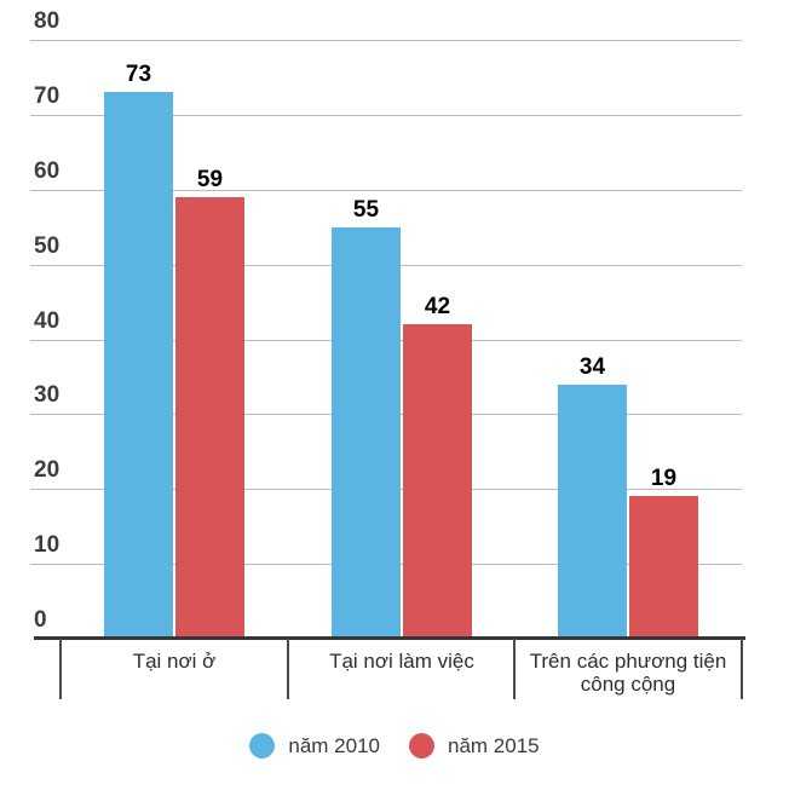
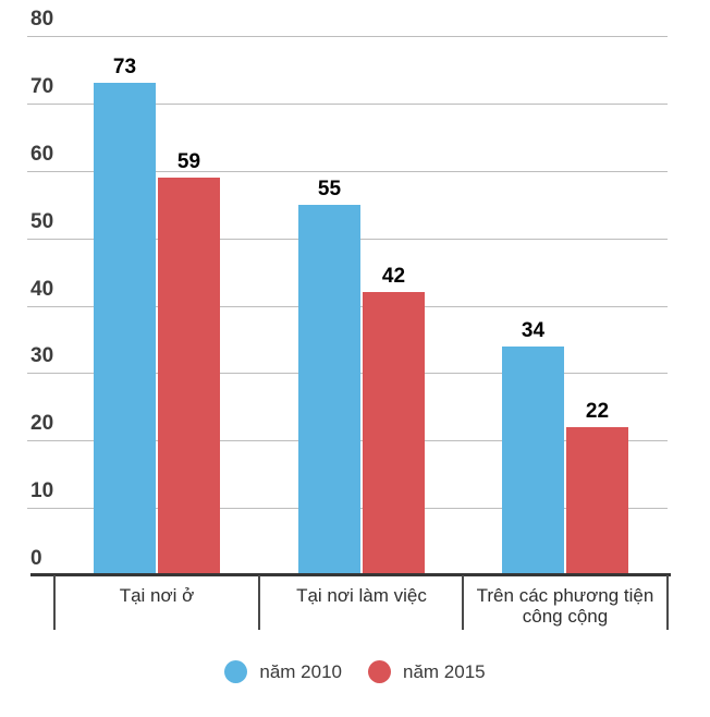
năm 2015/Trên các phương tiện công cộng: 19 -> 22
